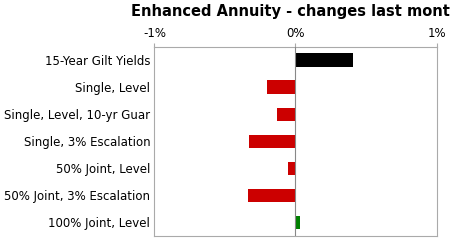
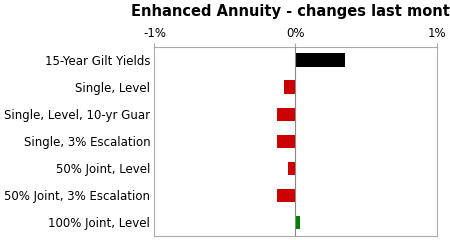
15-Year Gilt Yields: 0.41% -> 0.35%
Single, Level: -0.20% -> -0.08%
Single, 3% Escalation: -0.33% -> -0.13%
50% Joint, 3% Escalation: -0.34% -> -0.13%
